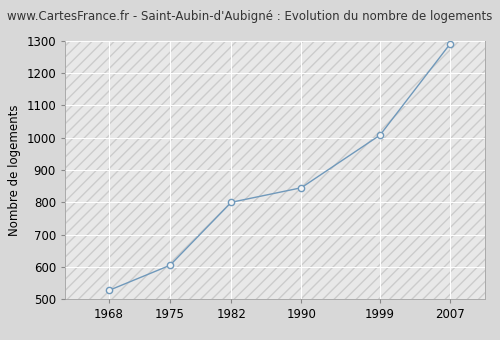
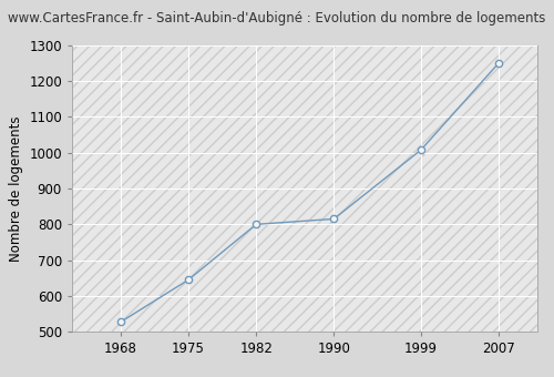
1975: 605 -> 645
1990: 845 -> 815
2007: 1290 -> 1250
